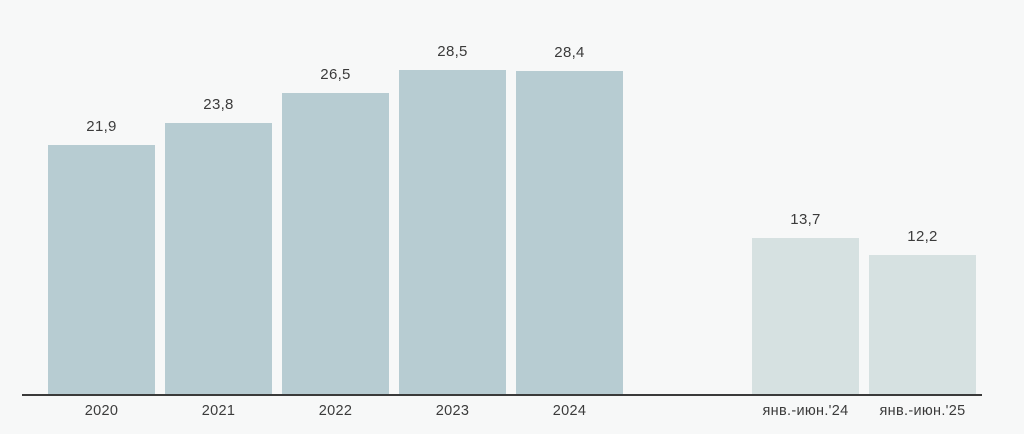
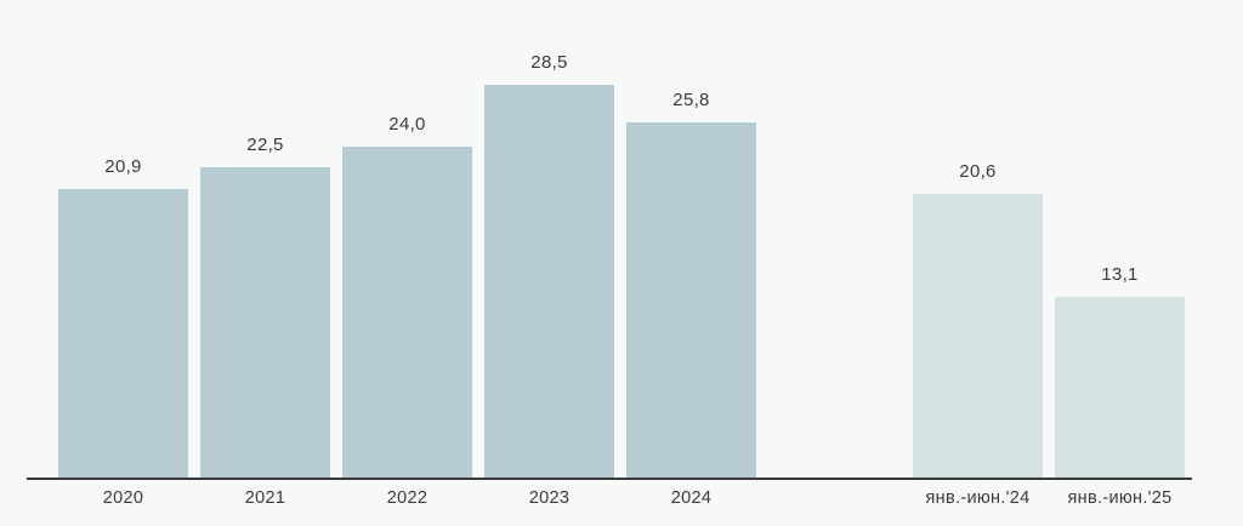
2020: 21,9 -> 20,9
2021: 23,8 -> 22,5
2022: 26,5 -> 24,0
2024: 28,4 -> 25,8
янв.-июн.'24: 13,7 -> 20,6
янв.-июн.'25: 12,2 -> 13,1
